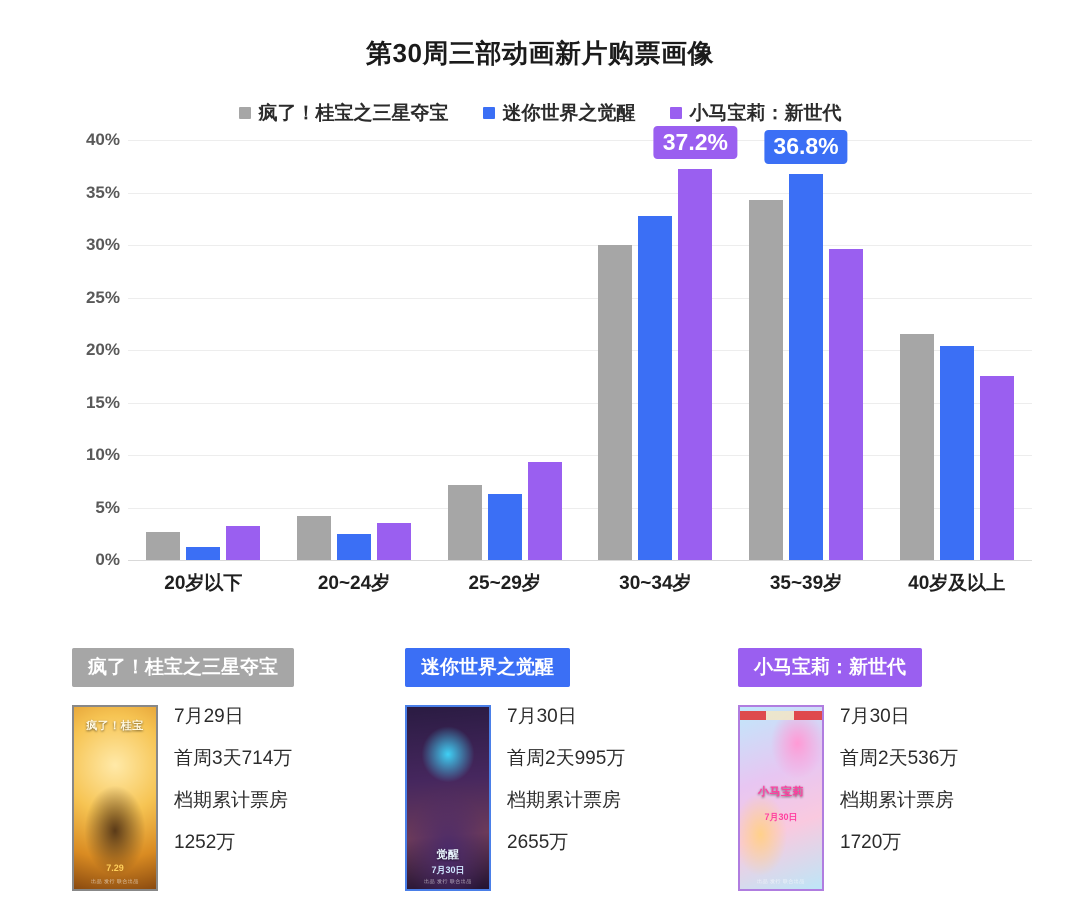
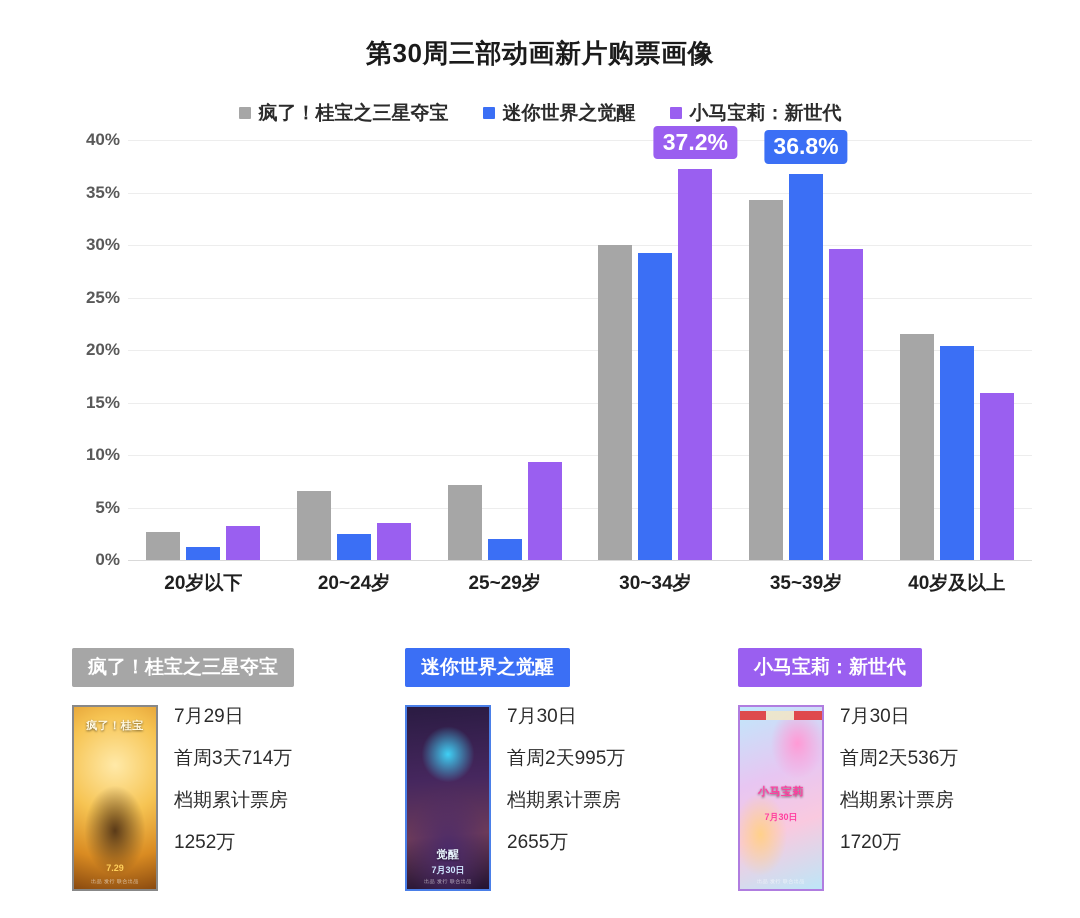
疯了！桂宝之三星夺宝/20~24岁: 4.2% -> 6.6%
迷你世界之觉醒/25~29岁: 6.3% -> 2.0%
迷你世界之觉醒/30~34岁: 32.8% -> 29.2%
小马宝莉：新世代/40岁及以上: 17.5% -> 15.9%
